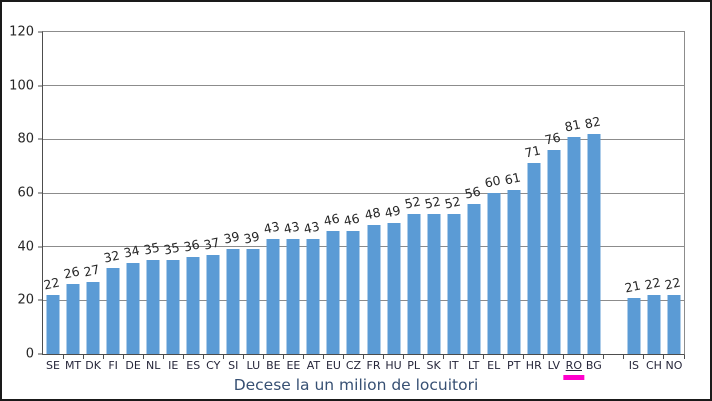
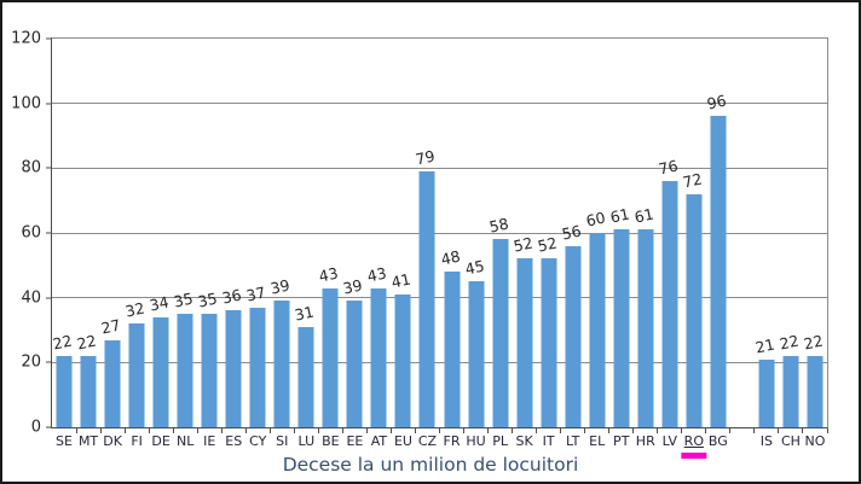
MT: 26 -> 22
LU: 39 -> 31
EE: 43 -> 39
EU: 46 -> 41
CZ: 46 -> 79
HU: 49 -> 45
PL: 52 -> 58
HR: 71 -> 61
RO: 81 -> 72
BG: 82 -> 96
